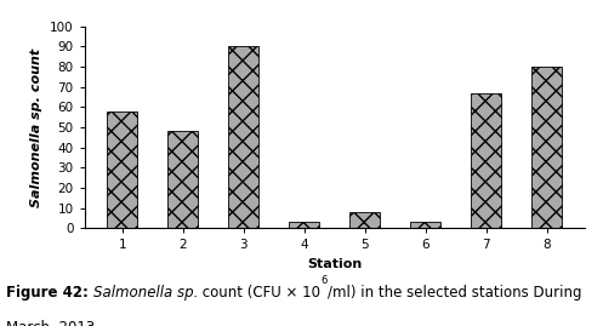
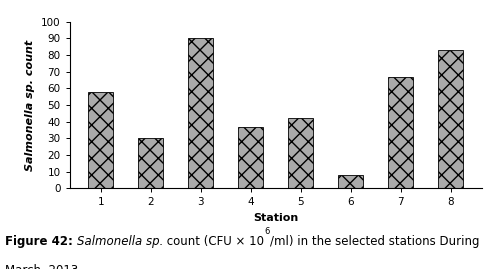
2: 48 -> 30
4: 3 -> 37
5: 8 -> 42
6: 3 -> 8
8: 80 -> 83
